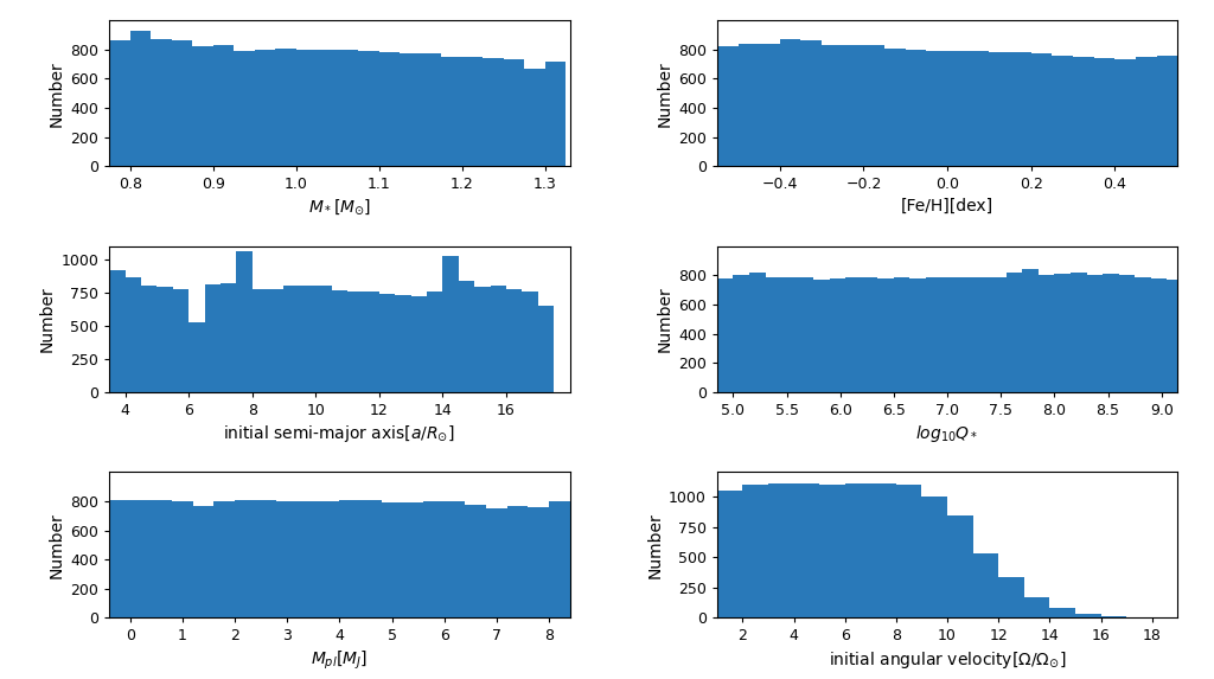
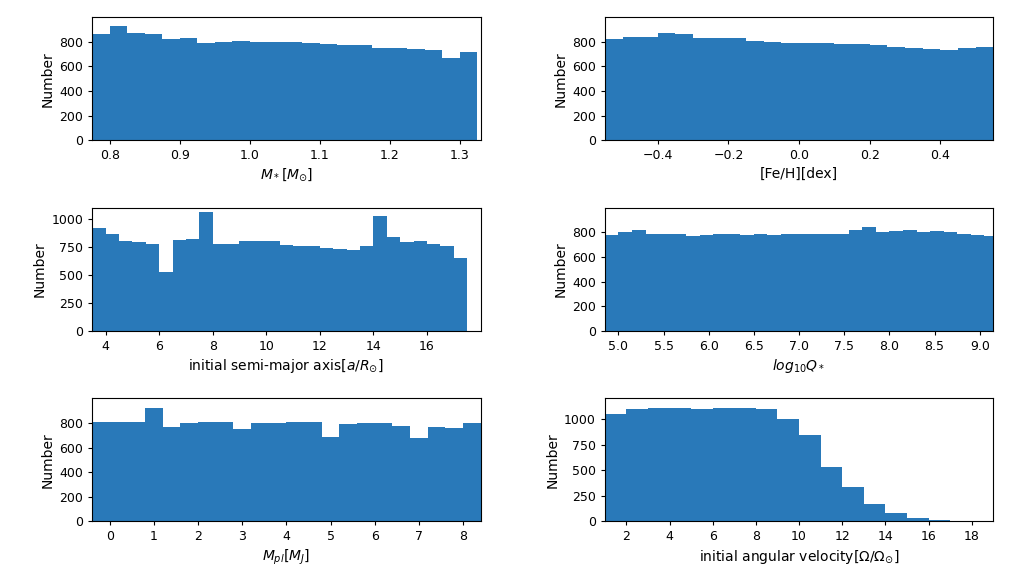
1: 800 -> 920
3: 800 -> 750
5: 790 -> 690
7: 750 -> 680
